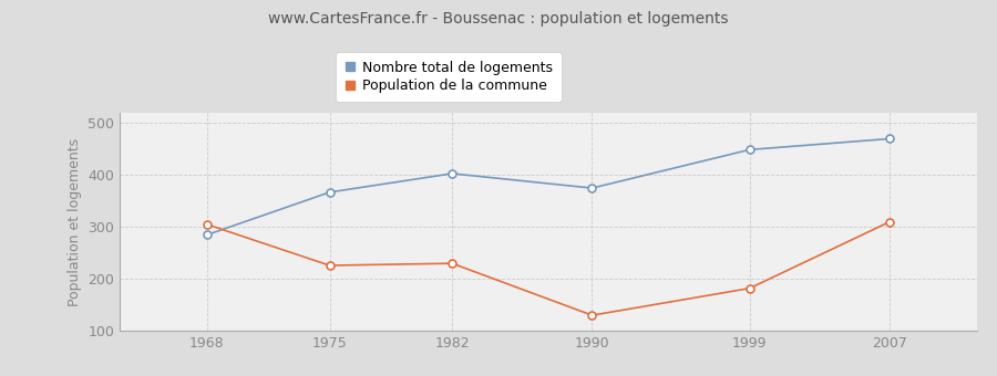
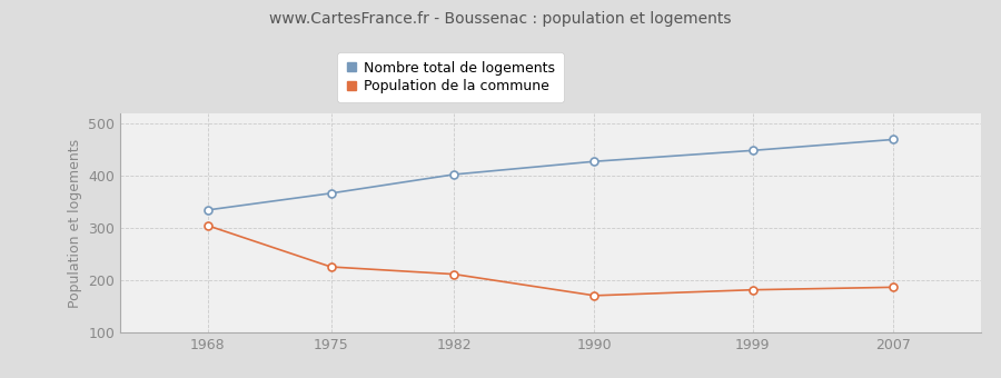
Nombre total de logements/1968: 285 -> 335
Population de la commune/1982: 230 -> 212
Nombre total de logements/1990: 375 -> 428
Population de la commune/1990: 130 -> 171
Population de la commune/2007: 310 -> 187
